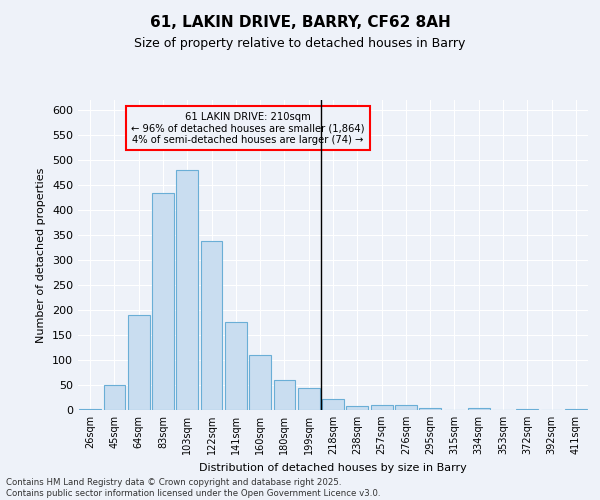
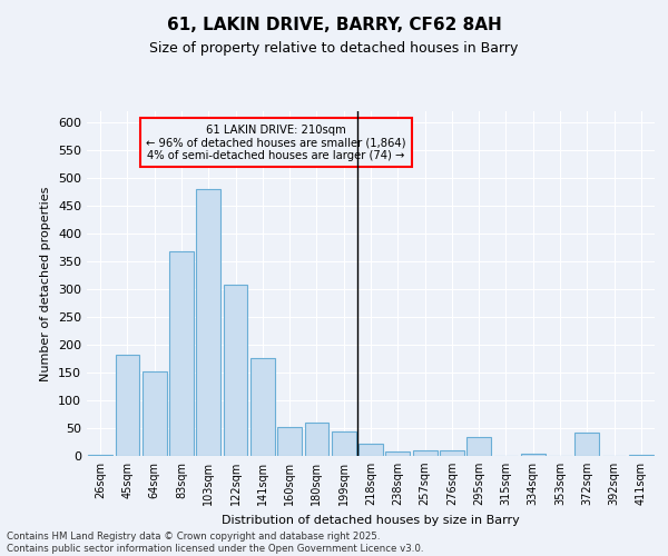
45sqm: 50 -> 182
64sqm: 190 -> 152
83sqm: 435 -> 368
122sqm: 338 -> 308
160sqm: 110 -> 52
295sqm: 5 -> 34
372sqm: 3 -> 42
